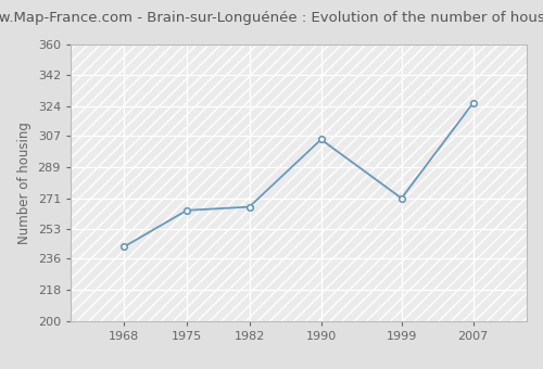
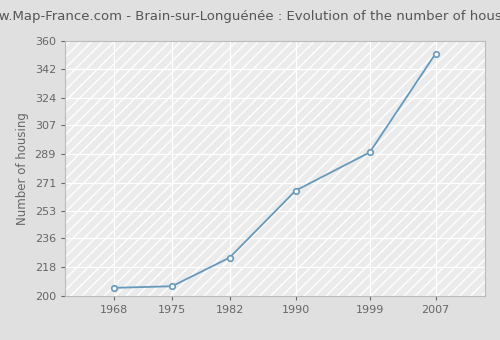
1968: 243 -> 205
1975: 264 -> 206
1982: 266 -> 224
1990: 305 -> 266
1999: 271 -> 290
2007: 326 -> 352
